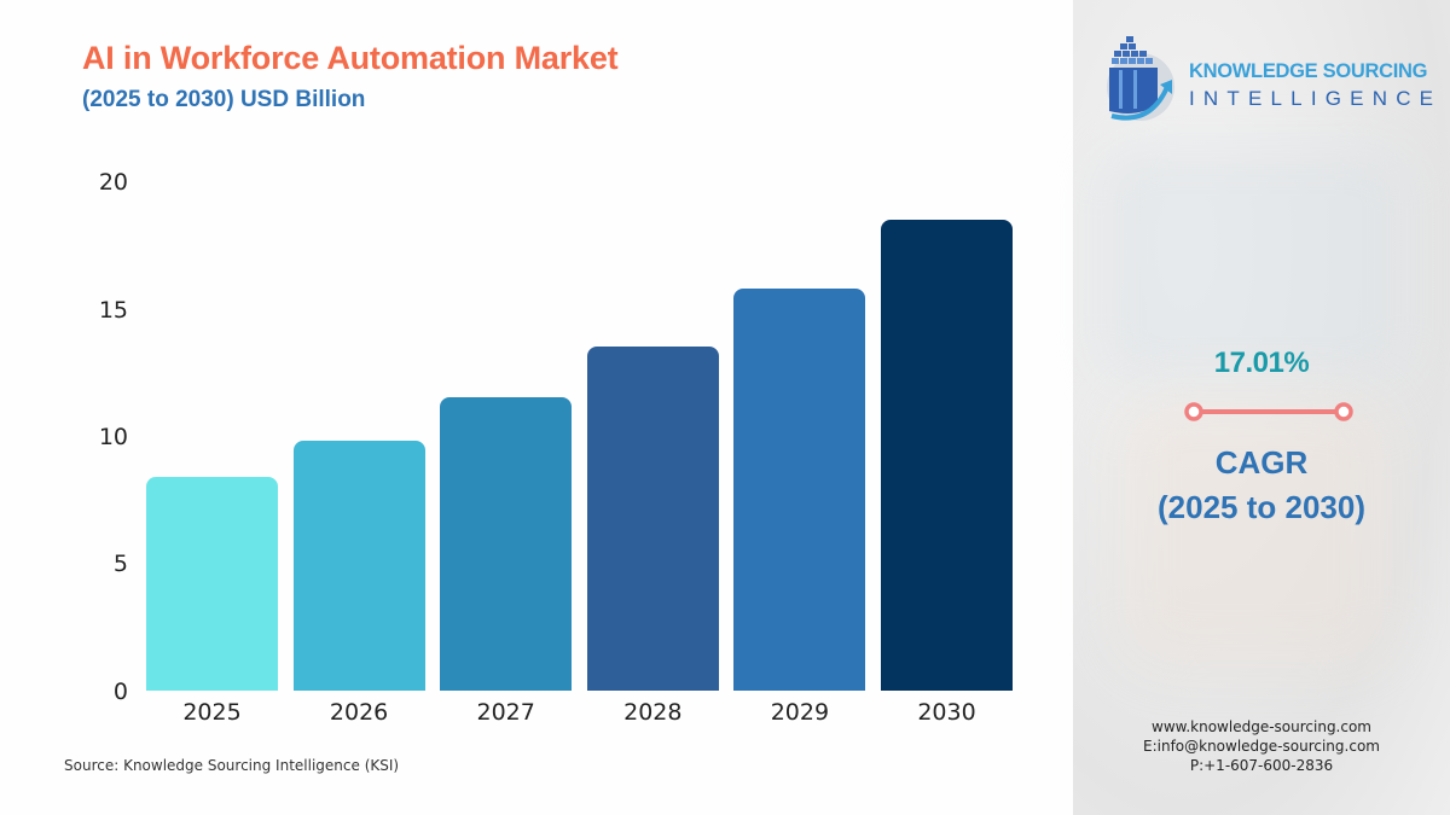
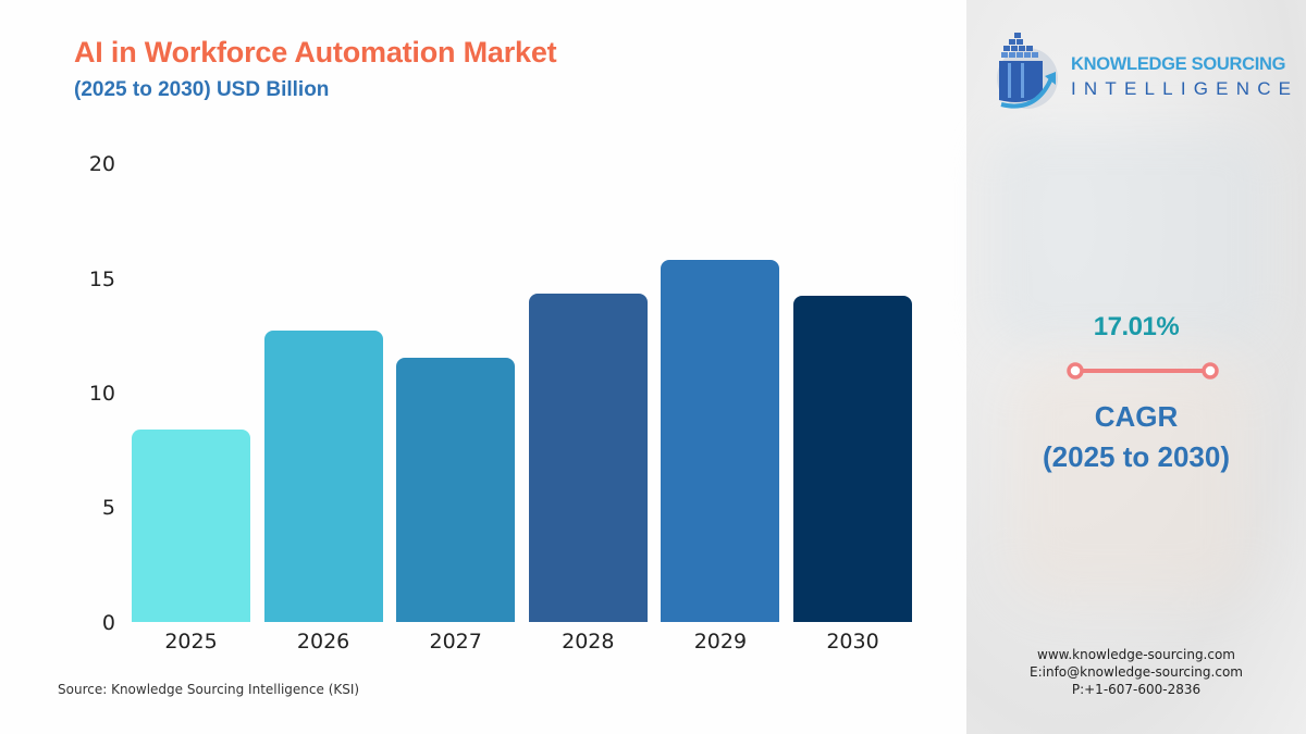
2026: 9.8 -> 12.7
2028: 13.5 -> 14.3
2030: 18.5 -> 14.2
